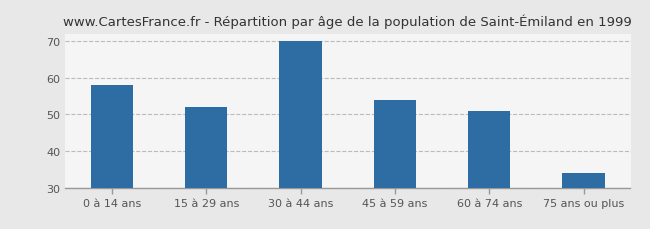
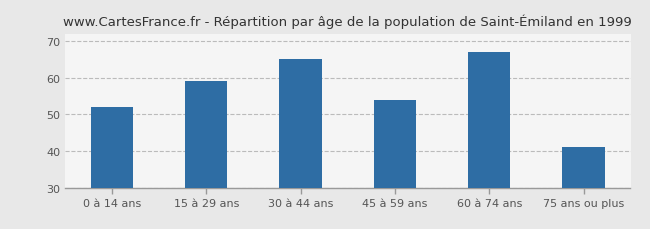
0 à 14 ans: 58 -> 52
15 à 29 ans: 52 -> 59
30 à 44 ans: 70 -> 65
60 à 74 ans: 51 -> 67
75 ans ou plus: 34 -> 41
